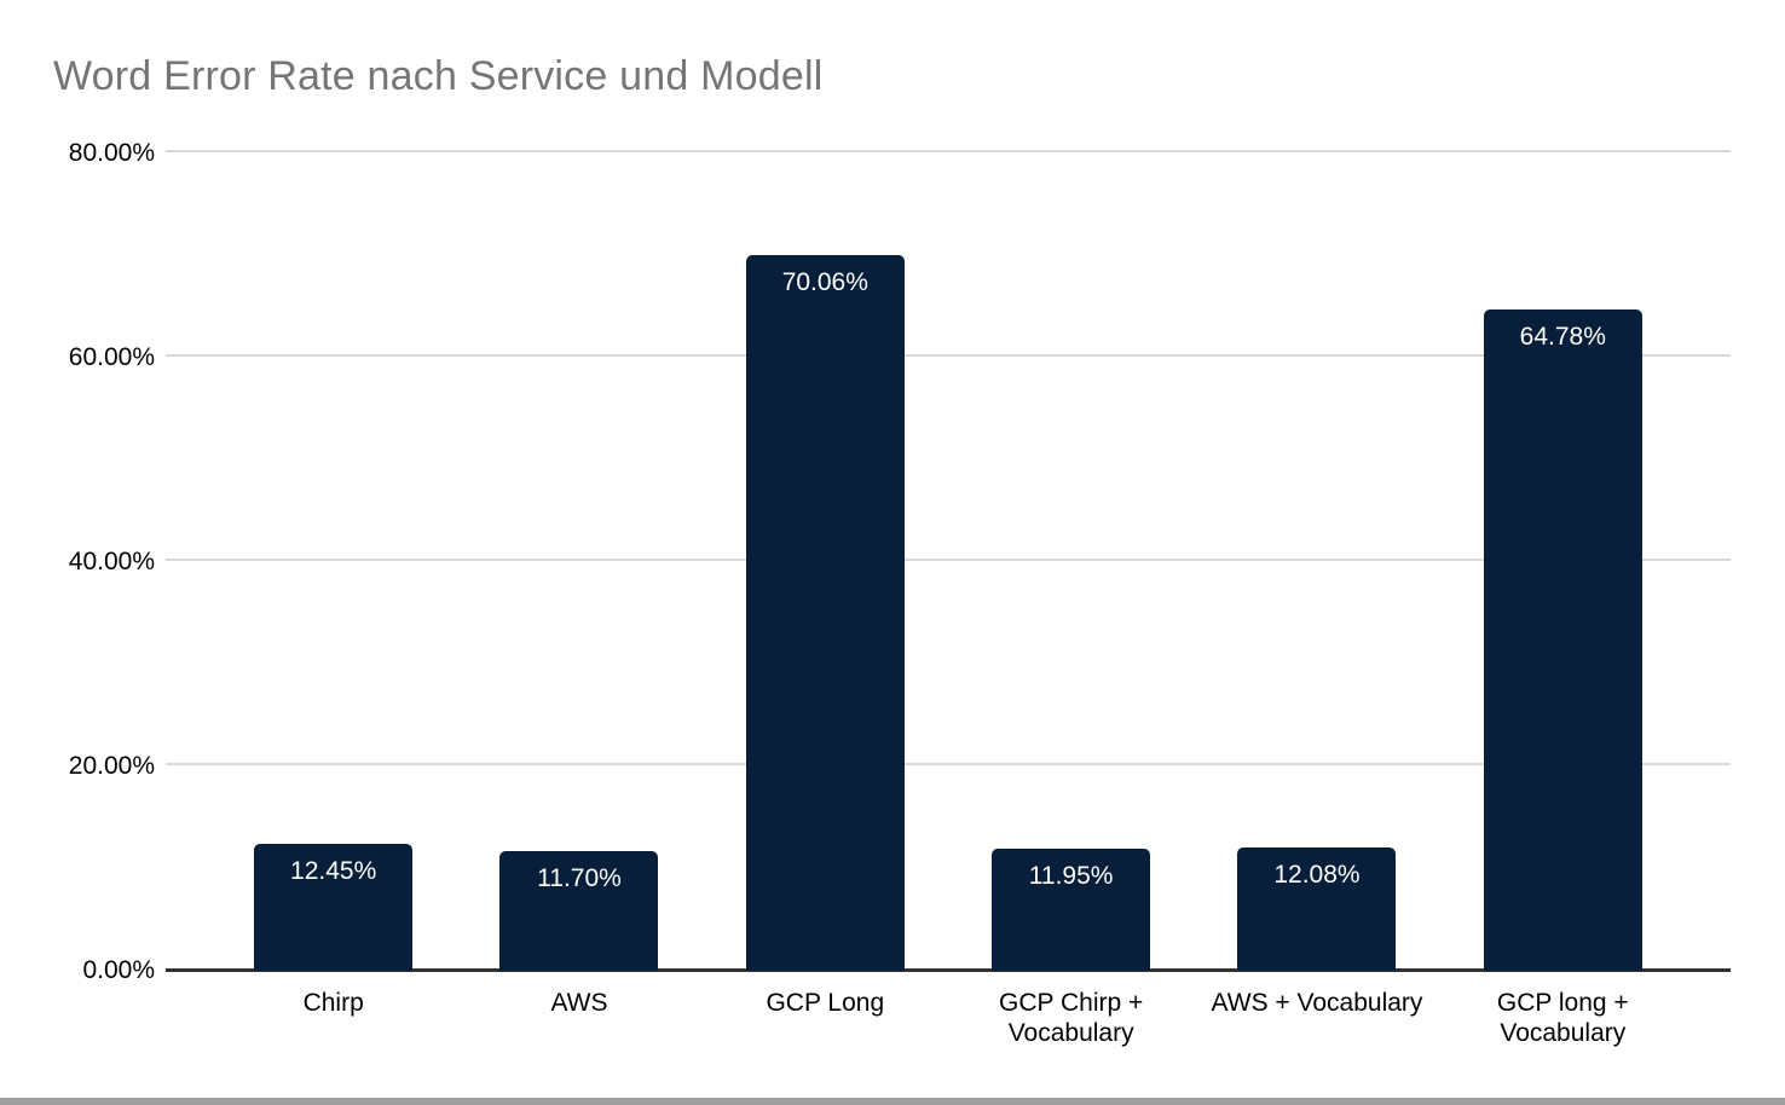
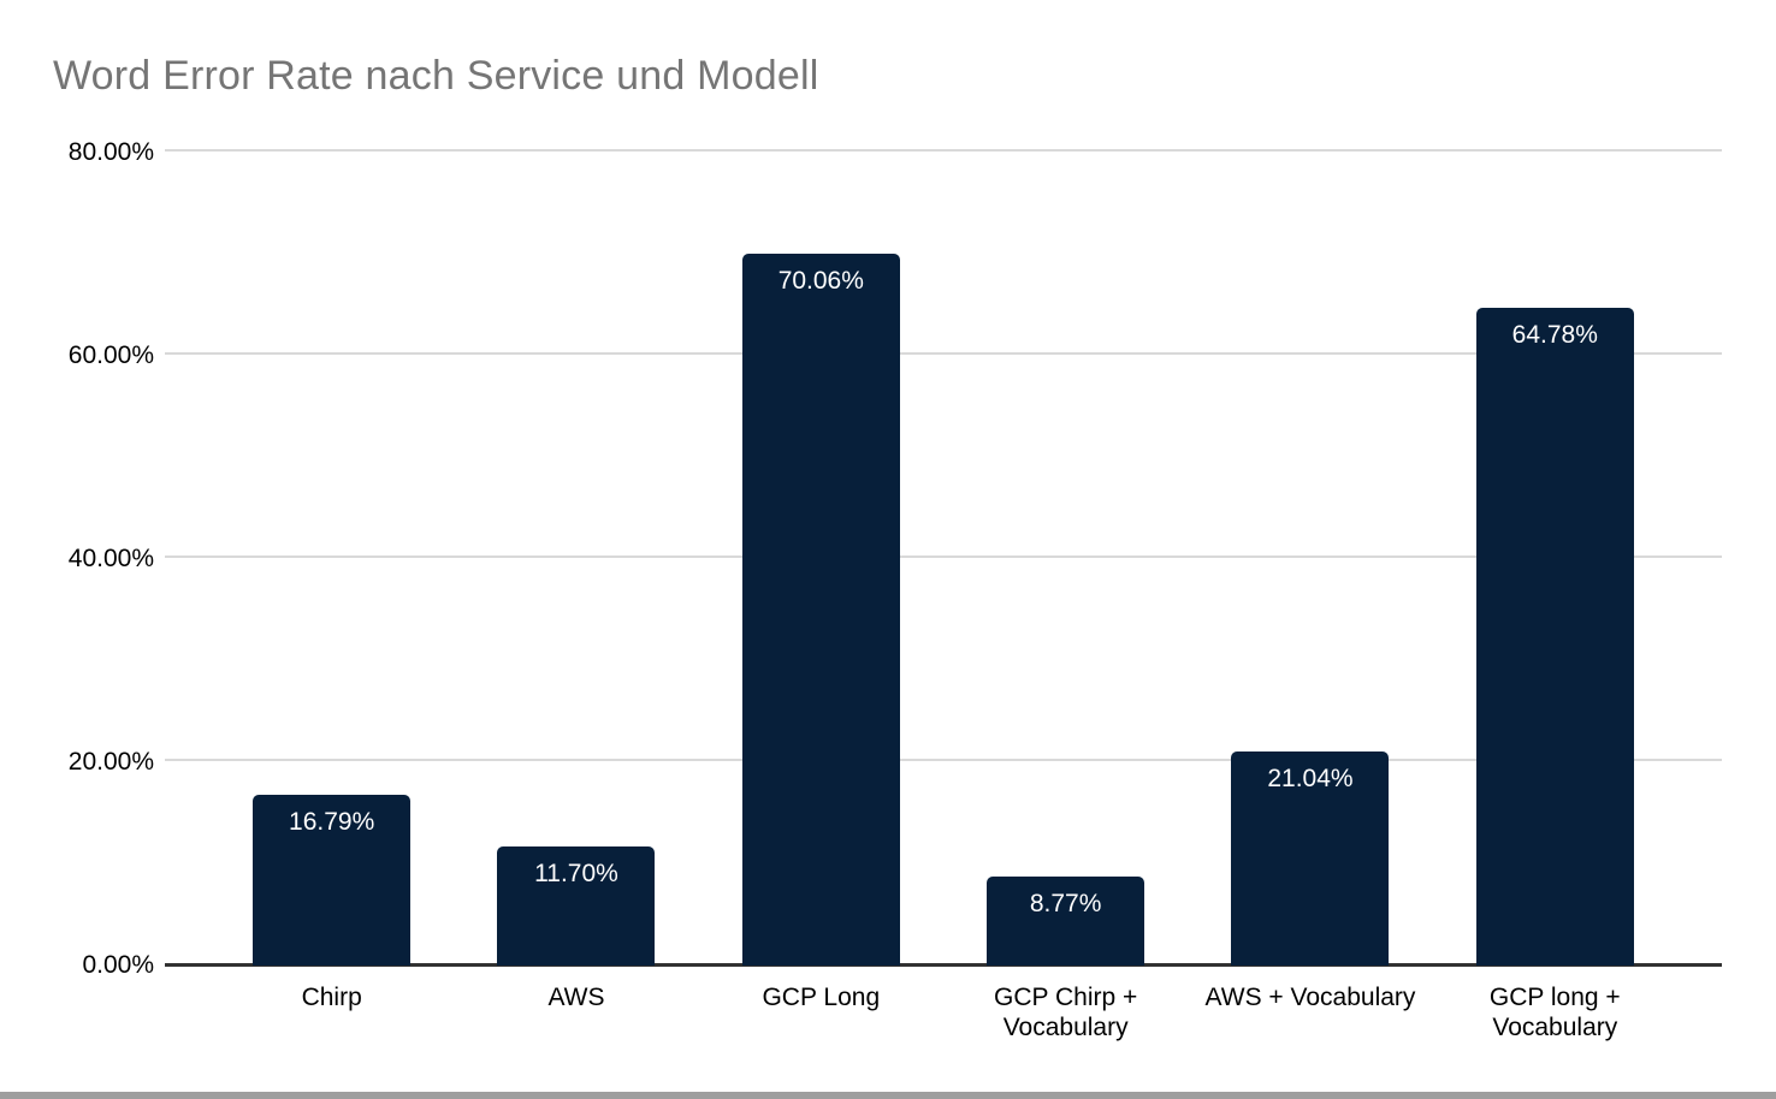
Chirp: 12.45% -> 16.79%
GCP Chirp + Vocabulary: 11.95% -> 8.77%
AWS + Vocabulary: 12.08% -> 21.04%
